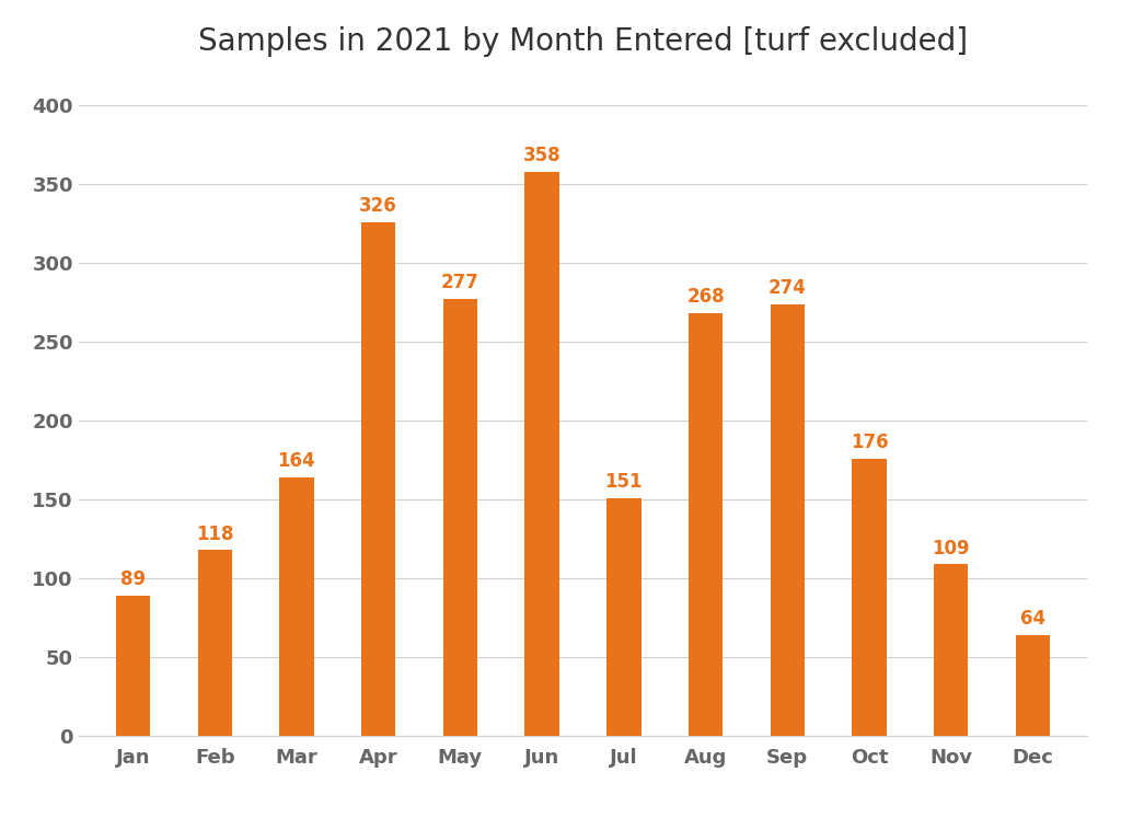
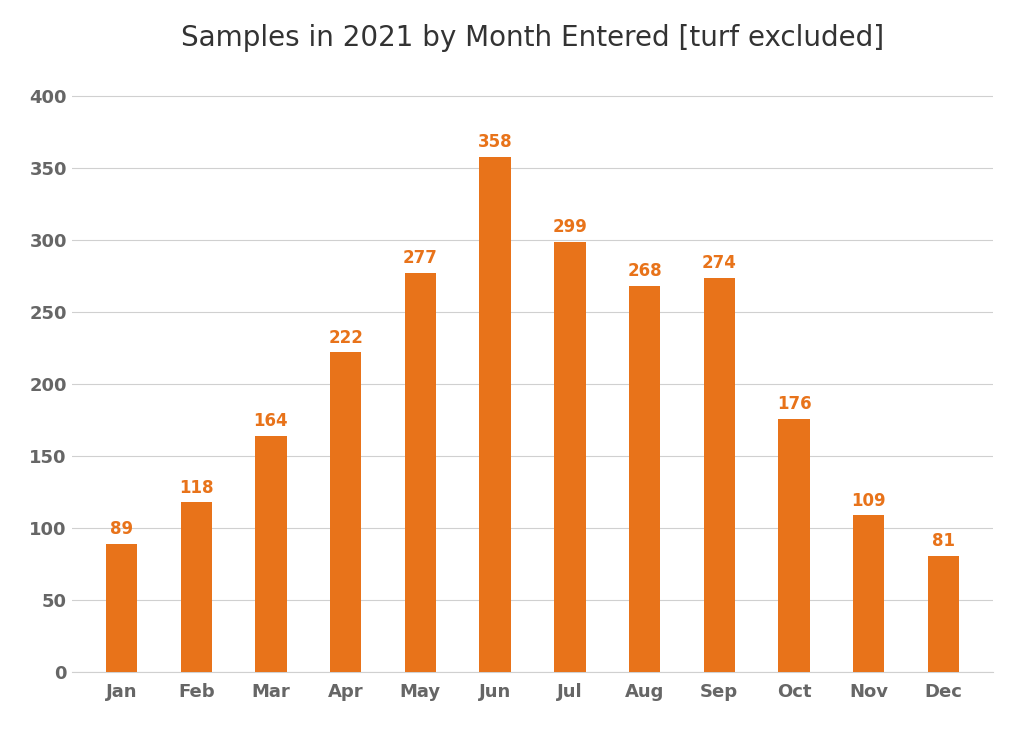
Apr: 326 -> 222
Jul: 151 -> 299
Dec: 64 -> 81
